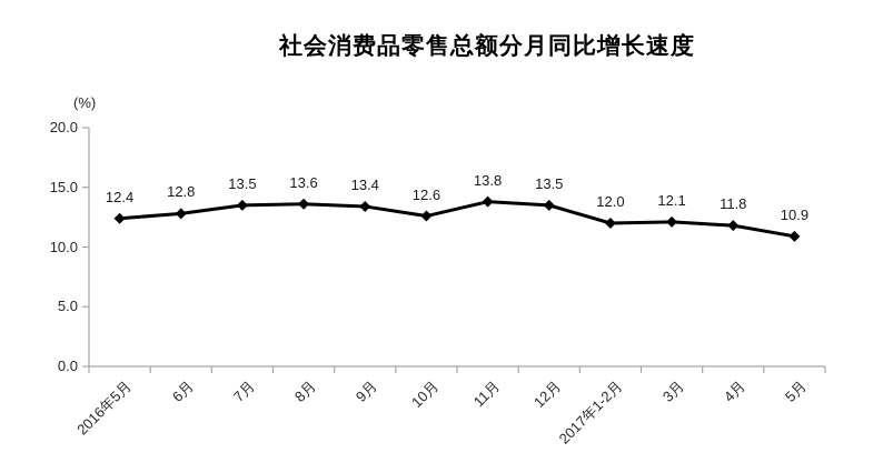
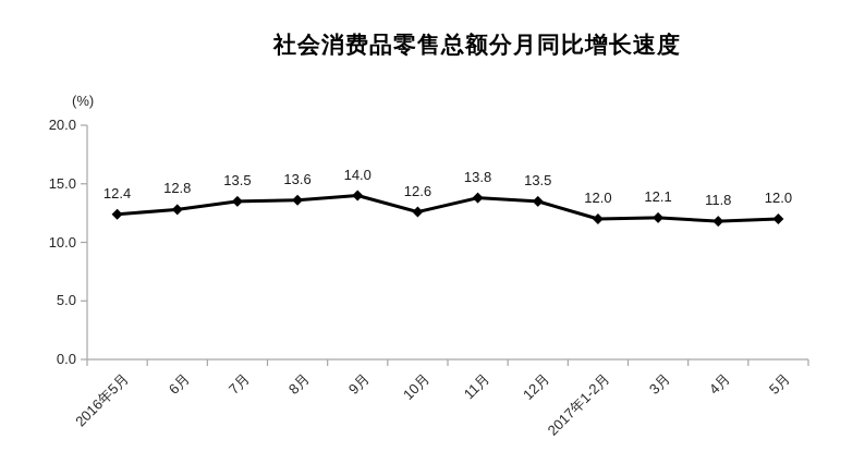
9月: 13.4 -> 14.0
5月: 10.9 -> 12.0
